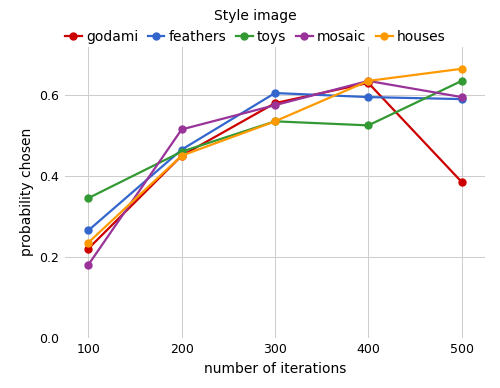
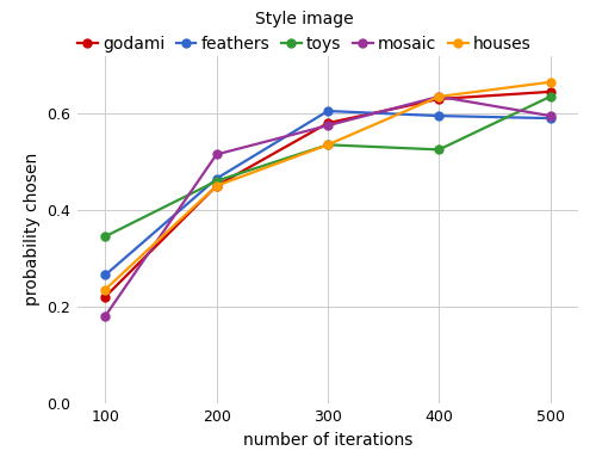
godami/500: 0.385 -> 0.645
